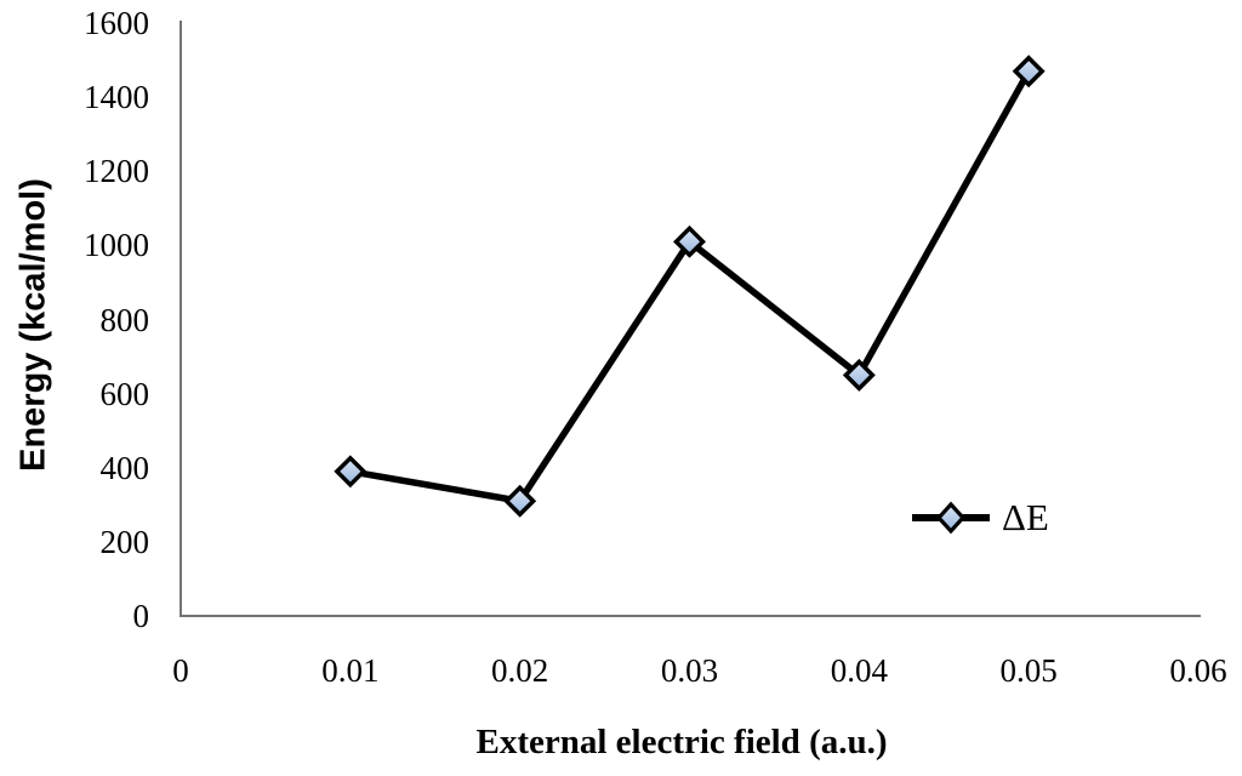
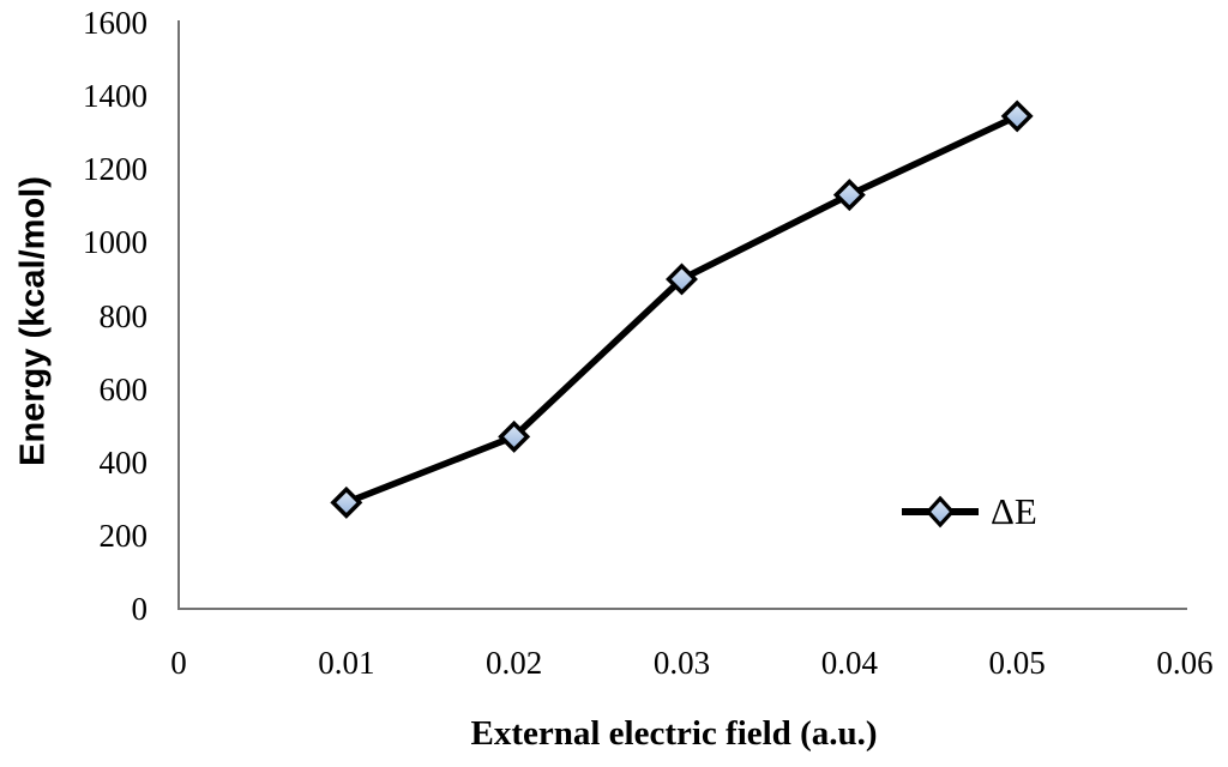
0.01: 390 -> 290
0.02: 310 -> 470
0.03: 1010 -> 900
0.04: 650 -> 1130
0.05: 1470 -> 1340
